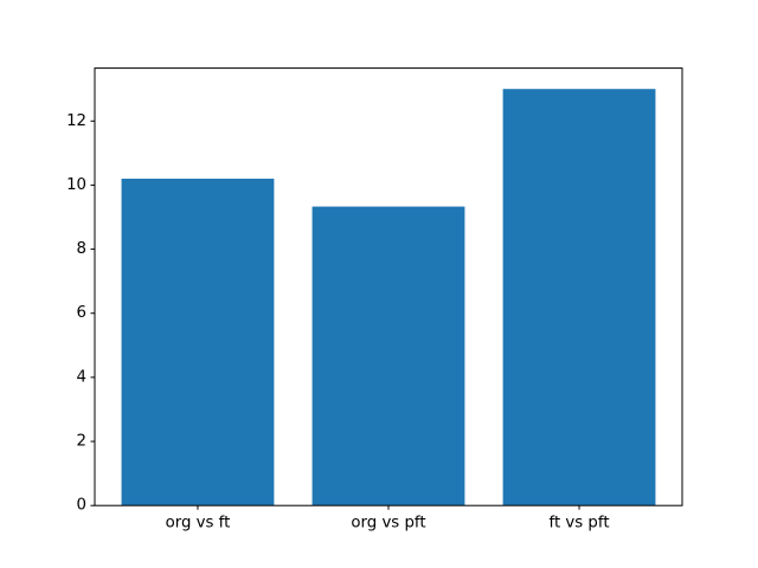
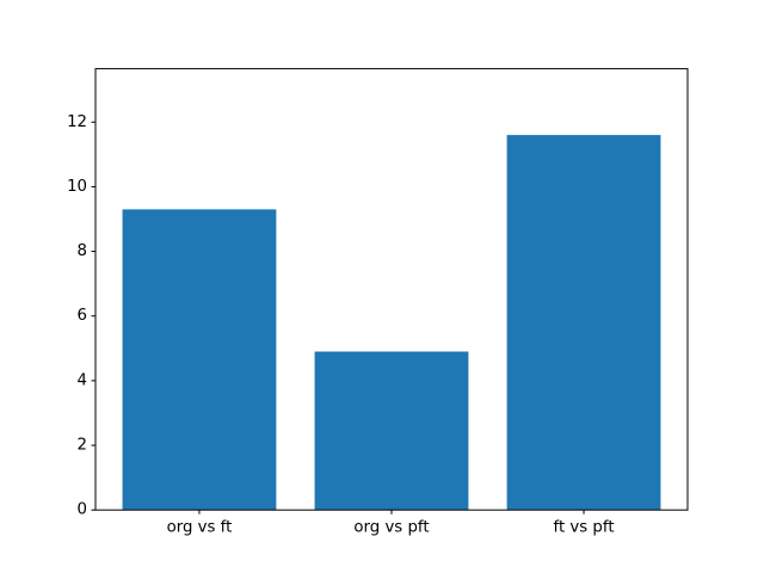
org vs ft: 10.2 -> 9.3
org vs pft: 9.3 -> 4.9
ft vs pft: 13.0 -> 11.6
